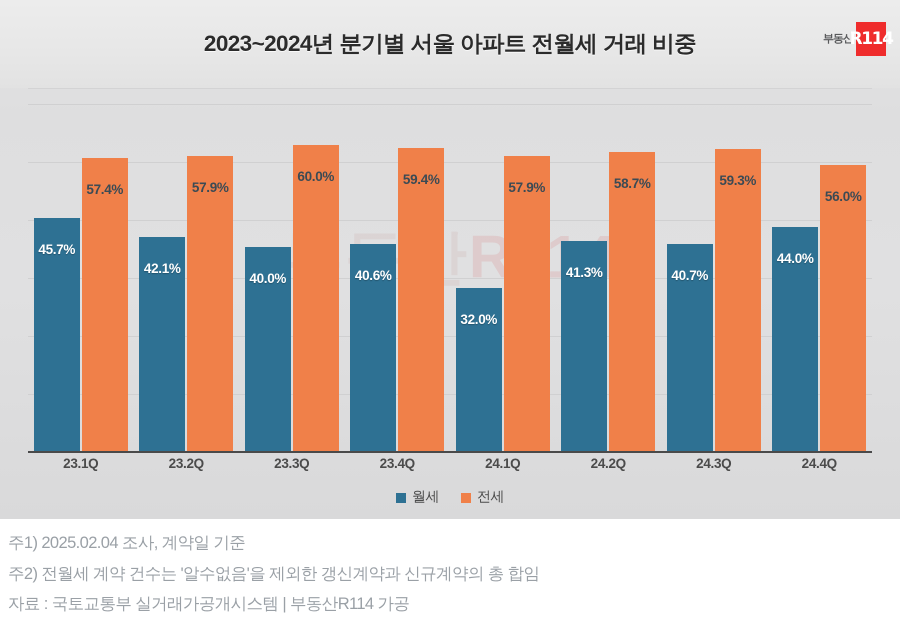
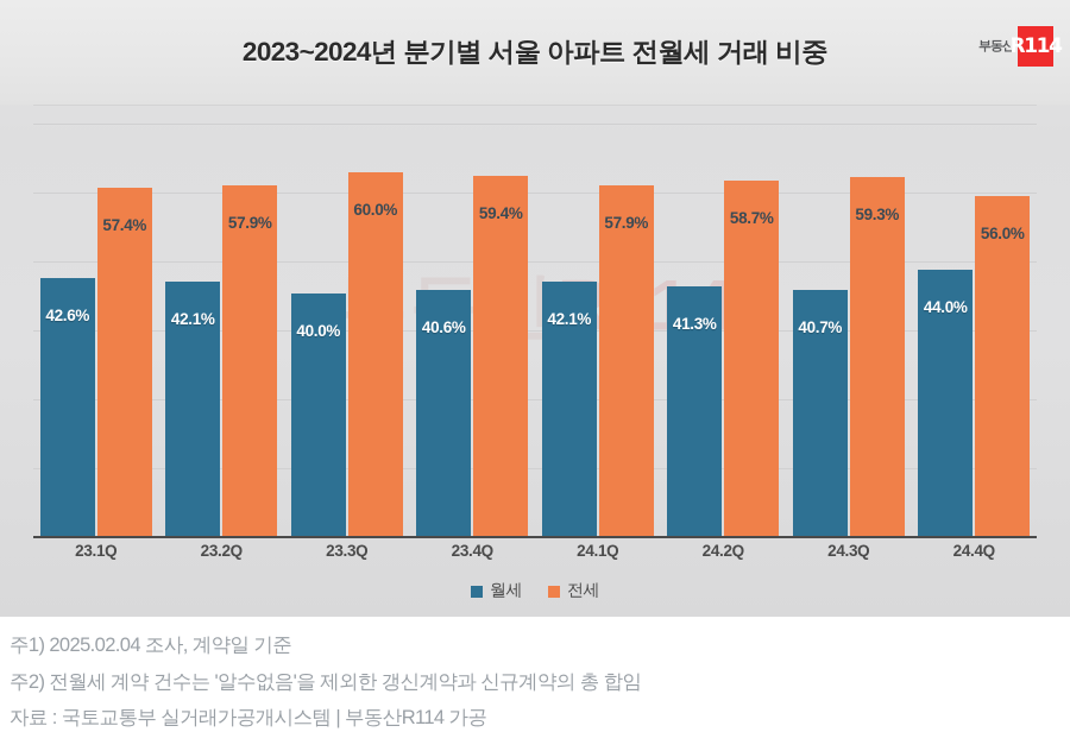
월세/23.1Q: 45.7% -> 42.6%
월세/24.1Q: 32.0% -> 42.1%
